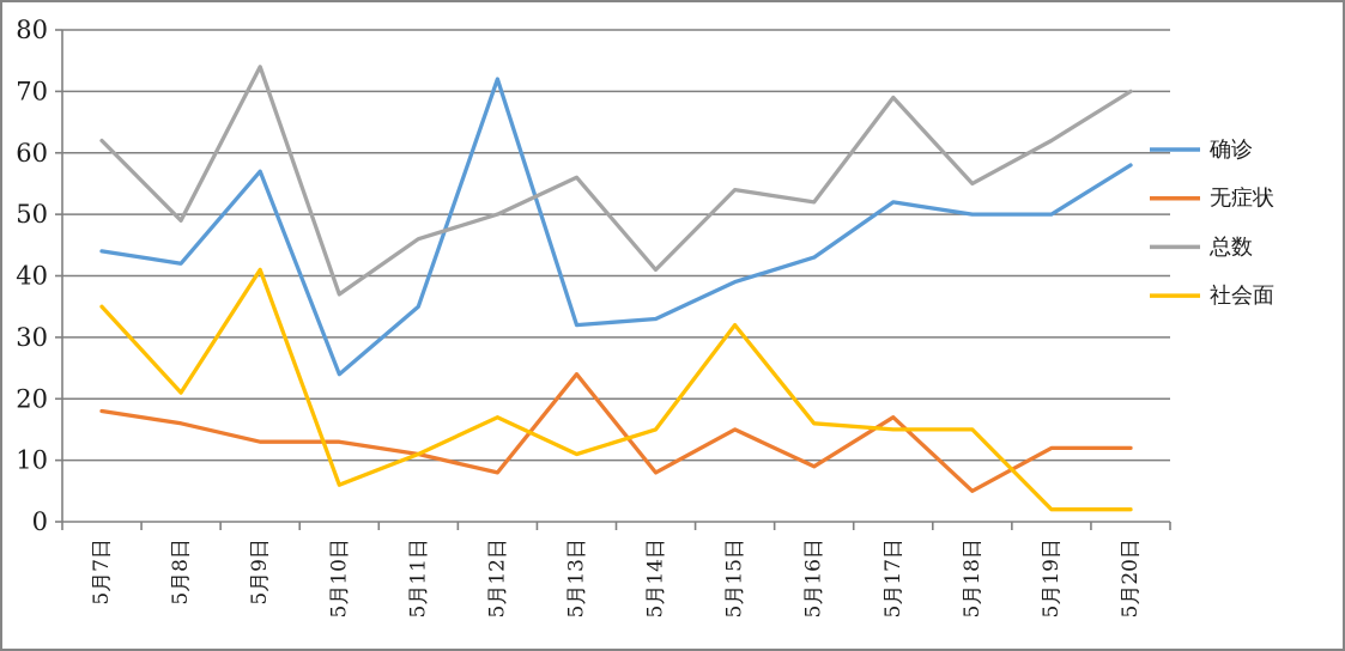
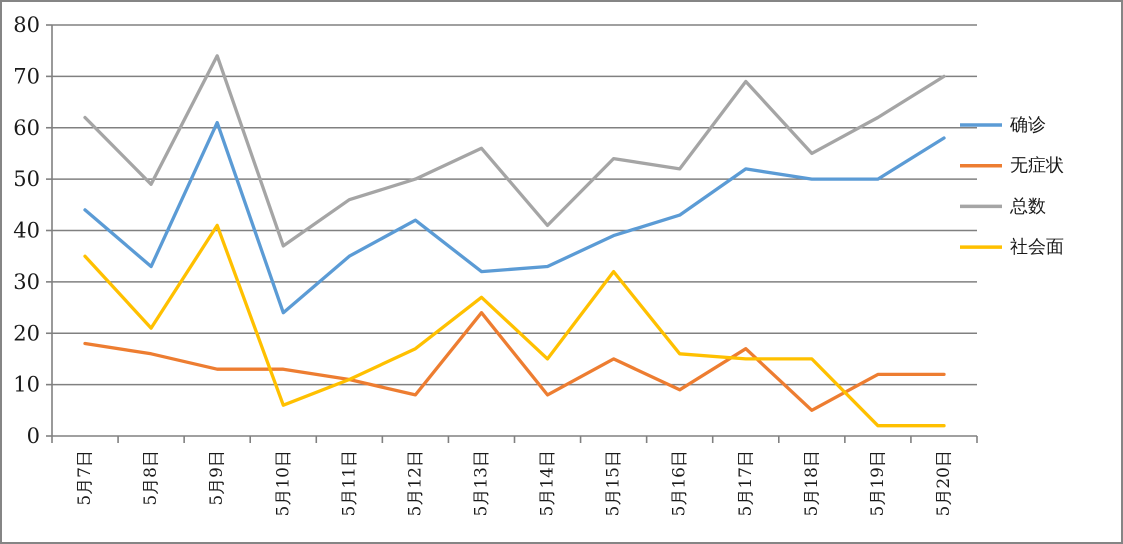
确诊/5月8日: 42 -> 33
确诊/5月9日: 57 -> 61
确诊/5月12日: 72 -> 42
社会面/5月13日: 11 -> 27
